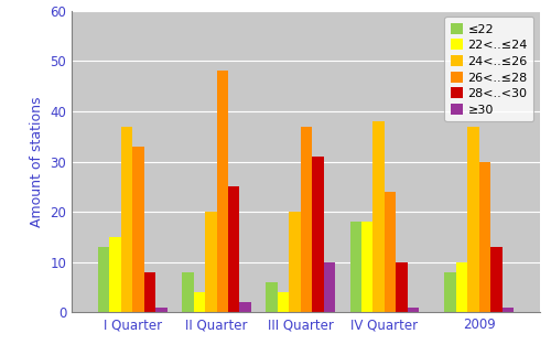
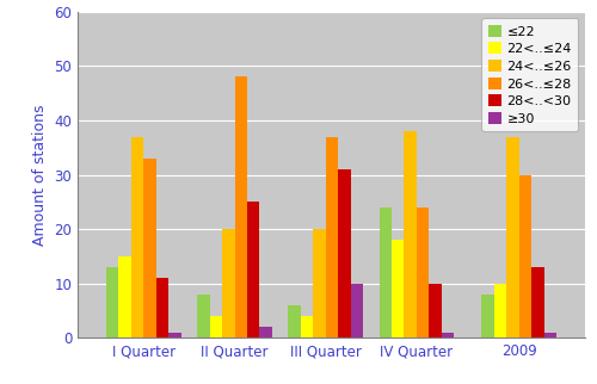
28<..<30/I Quarter: 8 -> 11
≤22/IV Quarter: 18 -> 24
